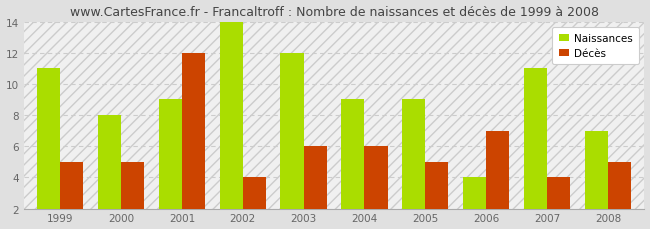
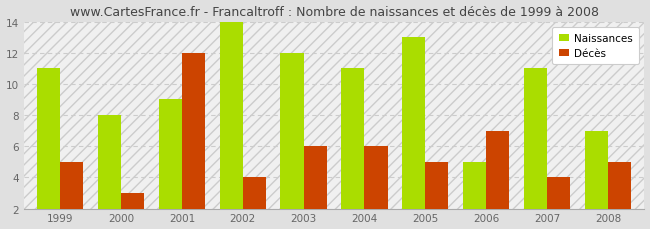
Décès/2000: 5 -> 3
Naissances/2004: 9 -> 11
Naissances/2005: 9 -> 13
Naissances/2006: 4 -> 5
